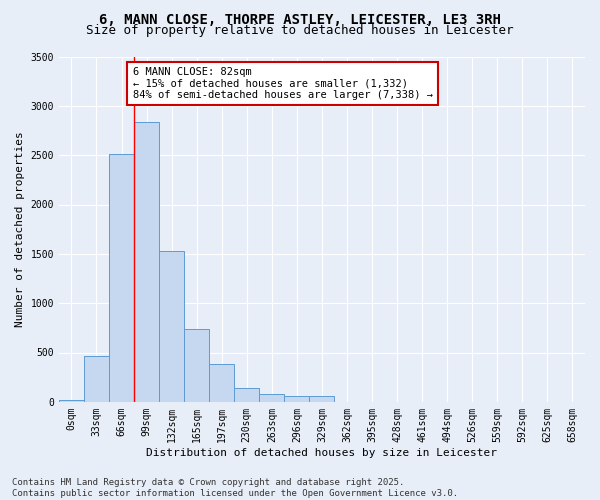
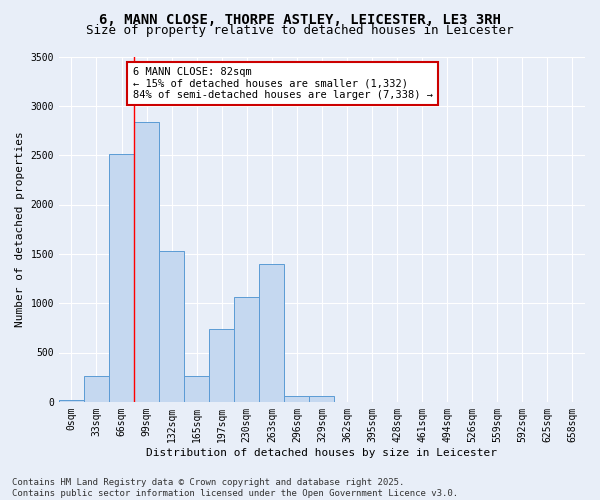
33sqm: 460 -> 260
165sqm: 740 -> 260
197sqm: 380 -> 740
230sqm: 140 -> 1060
263sqm: 80 -> 1400
